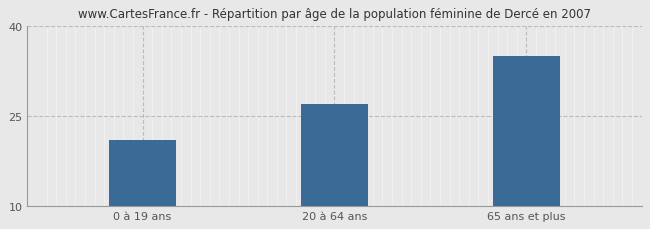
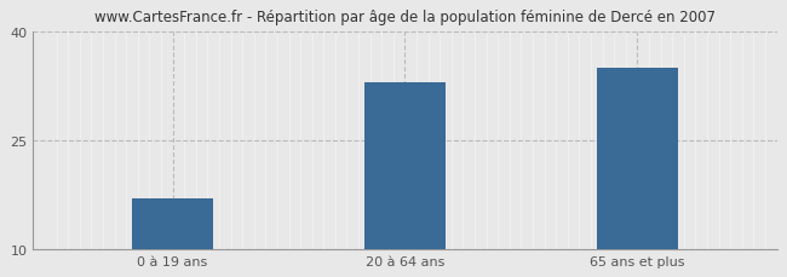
0 à 19 ans: 21 -> 17
20 à 64 ans: 27 -> 33
